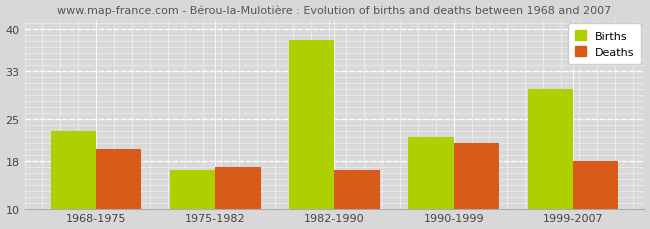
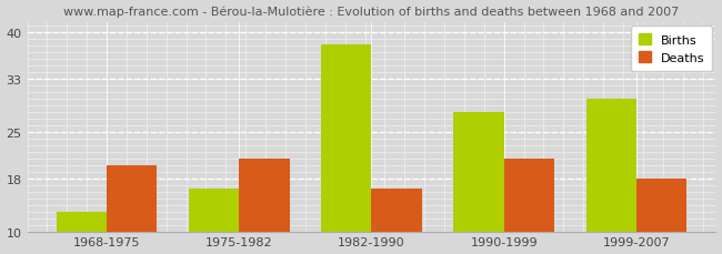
Births/1968-1975: 23.0 -> 13.0
Deaths/1975-1982: 17.0 -> 21.0
Births/1990-1999: 22.0 -> 28.0
